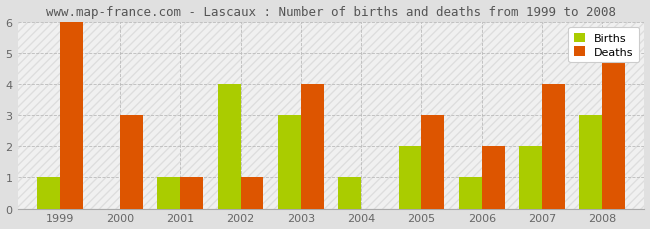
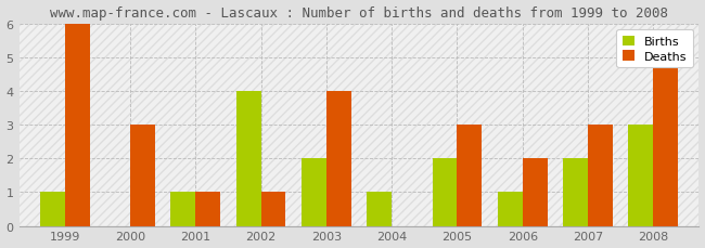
Births/2003: 3 -> 2
Deaths/2007: 4 -> 3
